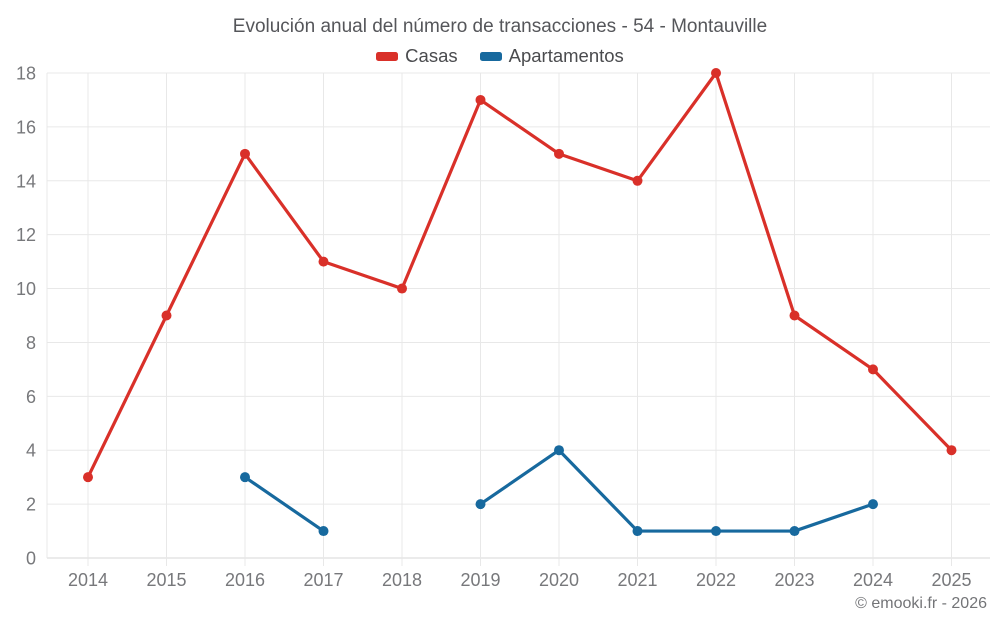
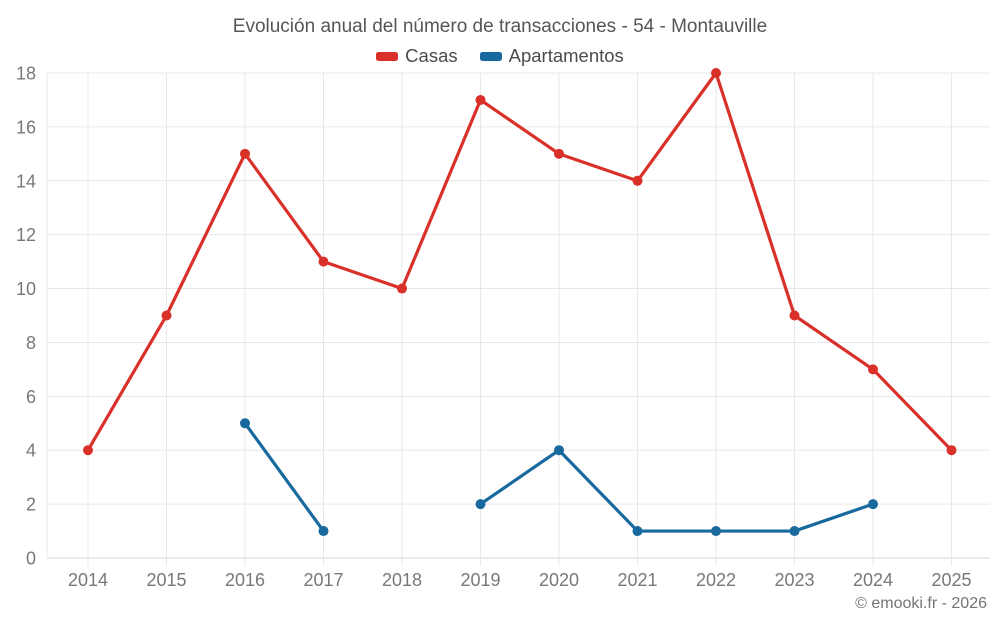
Casas/2014: 3 -> 4
Apartamentos/2016: 3 -> 5
